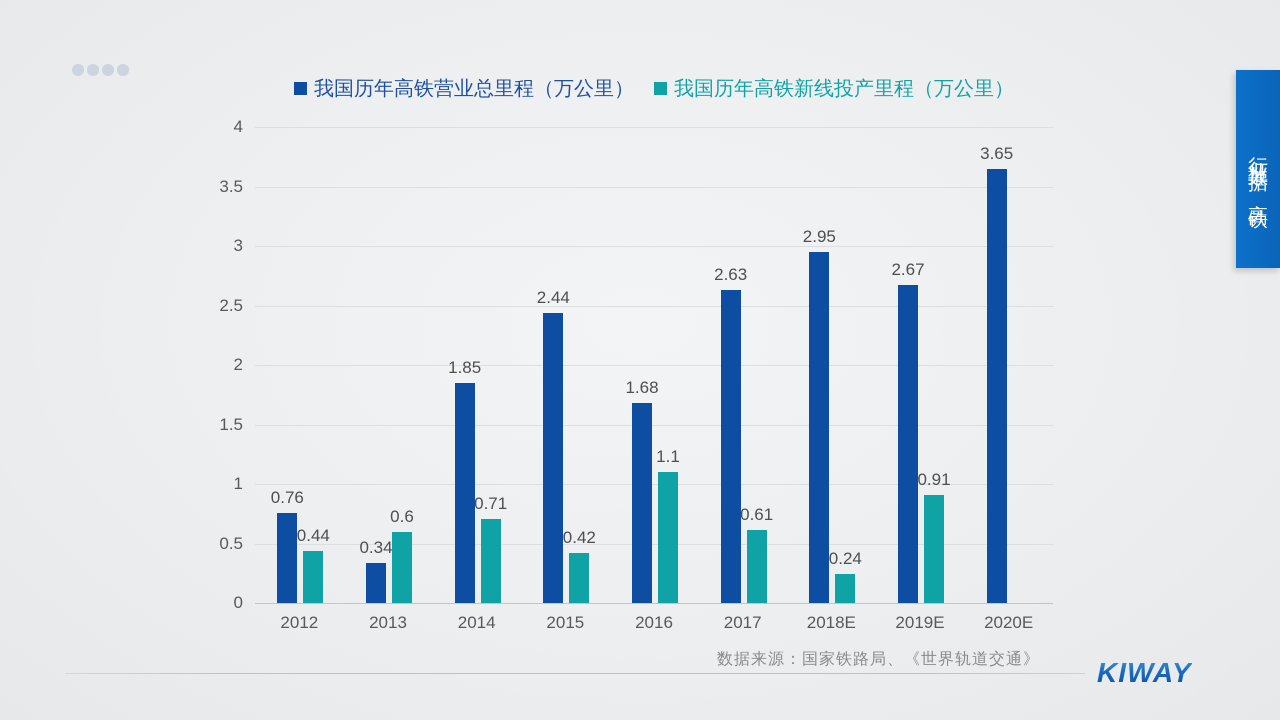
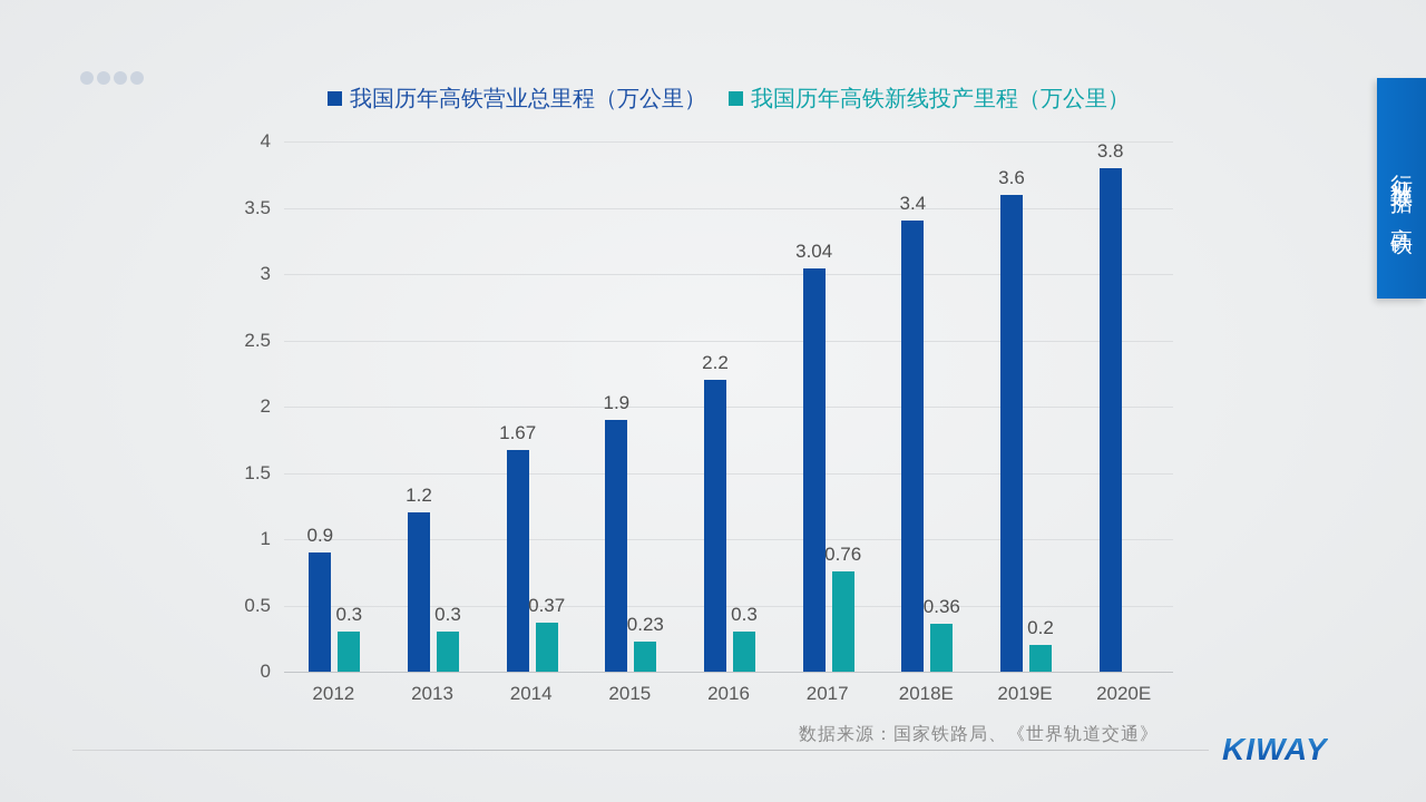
我国历年高铁营业总里程（万公里）/2012: 0.76 -> 0.9
我国历年高铁新线投产里程（万公里）/2012: 0.44 -> 0.3
我国历年高铁营业总里程（万公里）/2013: 0.34 -> 1.2
我国历年高铁新线投产里程（万公里）/2013: 0.6 -> 0.3
我国历年高铁营业总里程（万公里）/2014: 1.85 -> 1.67
我国历年高铁新线投产里程（万公里）/2014: 0.71 -> 0.37
我国历年高铁营业总里程（万公里）/2015: 2.44 -> 1.9
我国历年高铁新线投产里程（万公里）/2015: 0.42 -> 0.23
我国历年高铁营业总里程（万公里）/2016: 1.68 -> 2.2
我国历年高铁新线投产里程（万公里）/2016: 1.1 -> 0.3
我国历年高铁营业总里程（万公里）/2017: 2.63 -> 3.04
我国历年高铁新线投产里程（万公里）/2017: 0.61 -> 0.76
我国历年高铁营业总里程（万公里）/2018E: 2.95 -> 3.4
我国历年高铁新线投产里程（万公里）/2018E: 0.24 -> 0.36
我国历年高铁营业总里程（万公里）/2019E: 2.67 -> 3.6
我国历年高铁新线投产里程（万公里）/2019E: 0.91 -> 0.2
我国历年高铁营业总里程（万公里）/2020E: 3.65 -> 3.8
